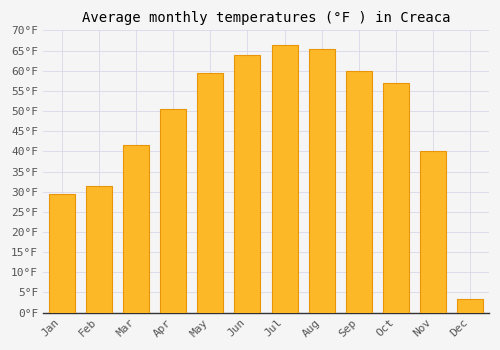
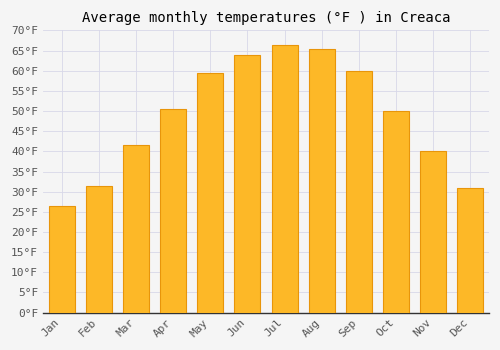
Jan: 29.5°F -> 26.5°F
Oct: 57.0°F -> 50.0°F
Dec: 3.5°F -> 31.0°F
